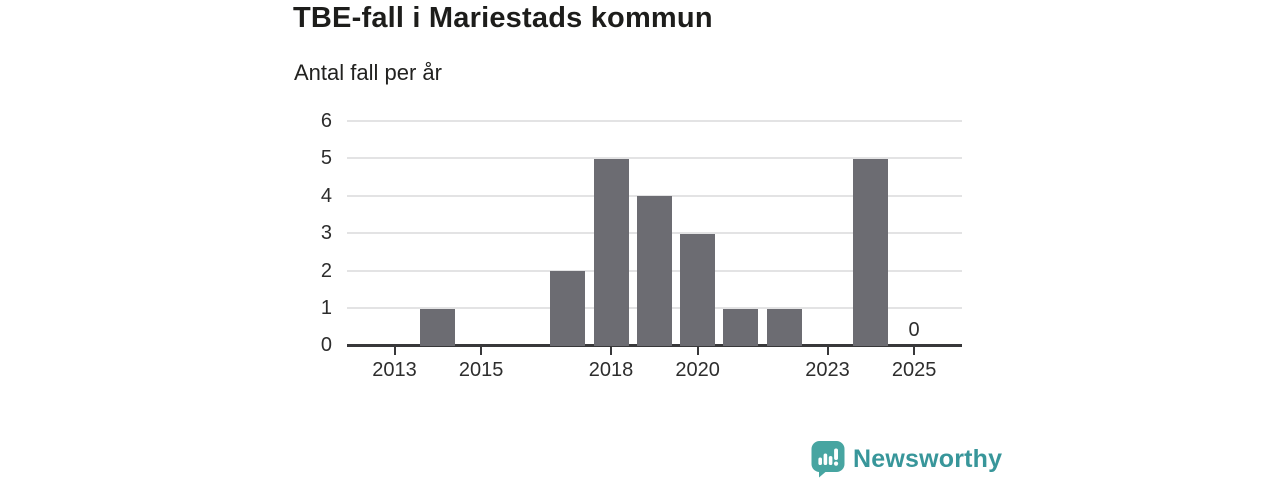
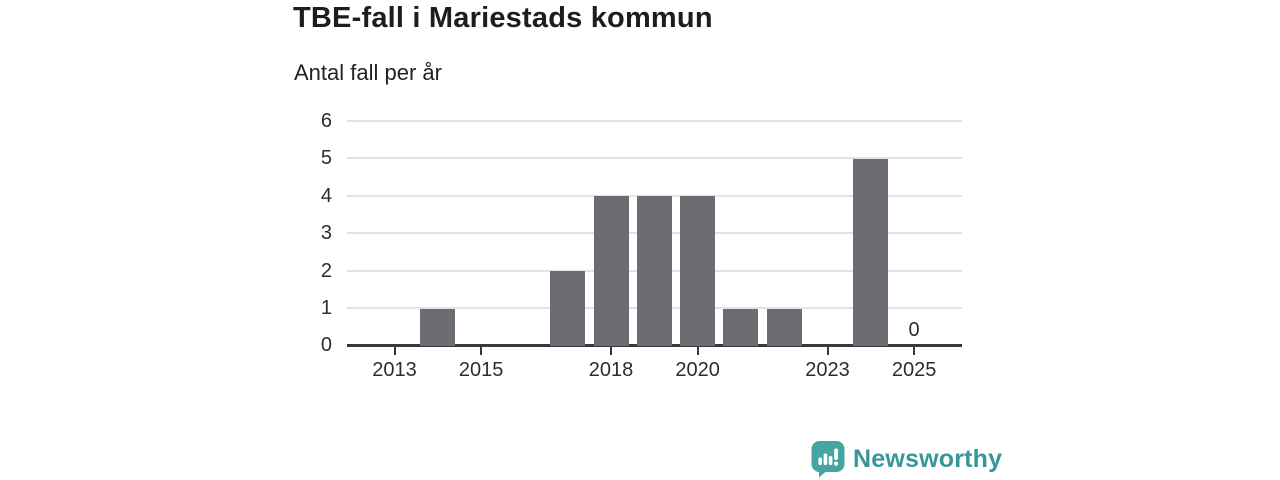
2018: 5 -> 4
2020: 3 -> 4
